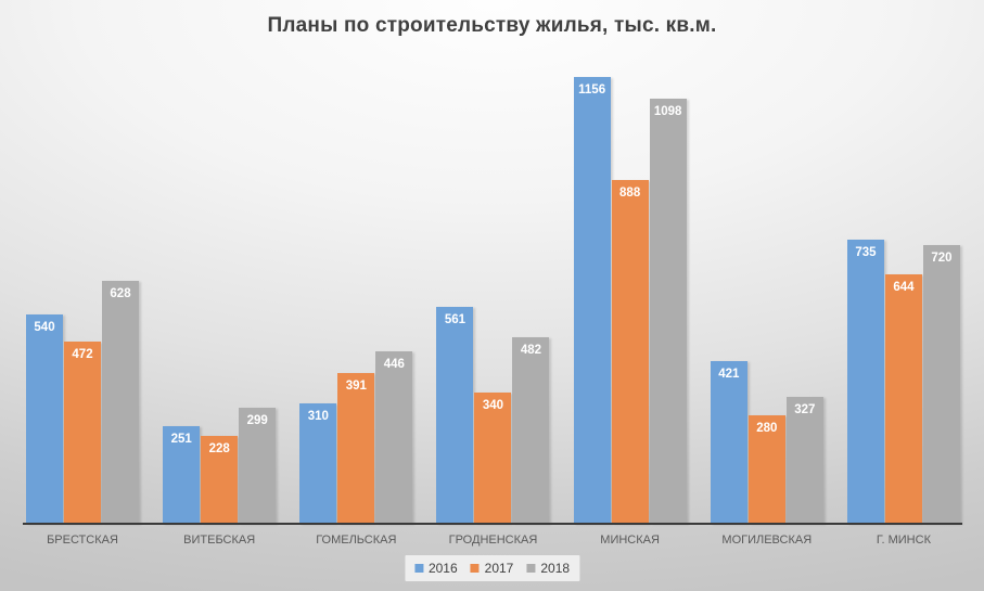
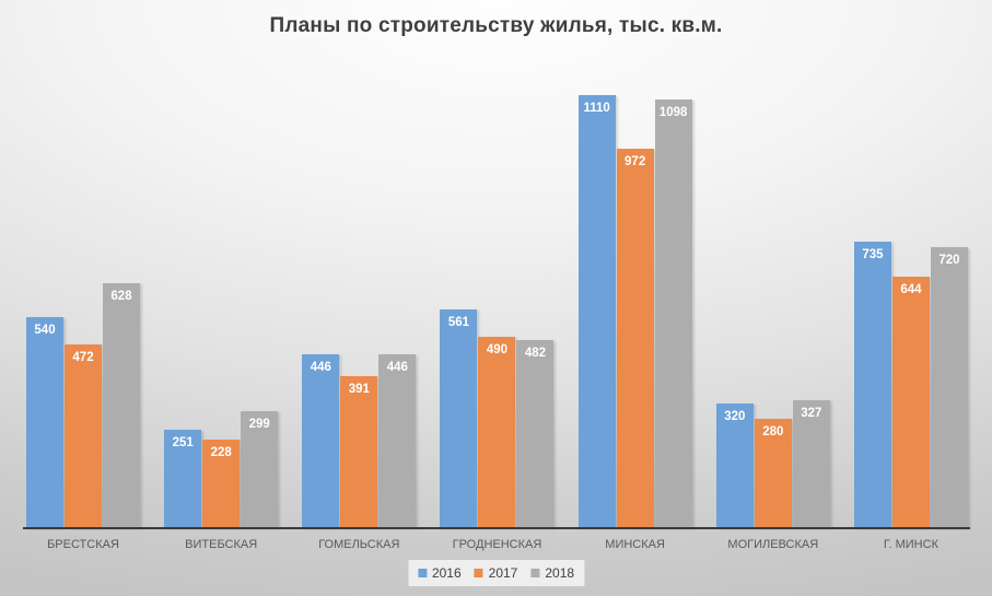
2016/ГОМЕЛЬСКАЯ: 310 -> 446
2017/ГРОДНЕНСКАЯ: 340 -> 490
2016/МИНСКАЯ: 1156 -> 1110
2017/МИНСКАЯ: 888 -> 972
2016/МОГИЛЕВСКАЯ: 421 -> 320
